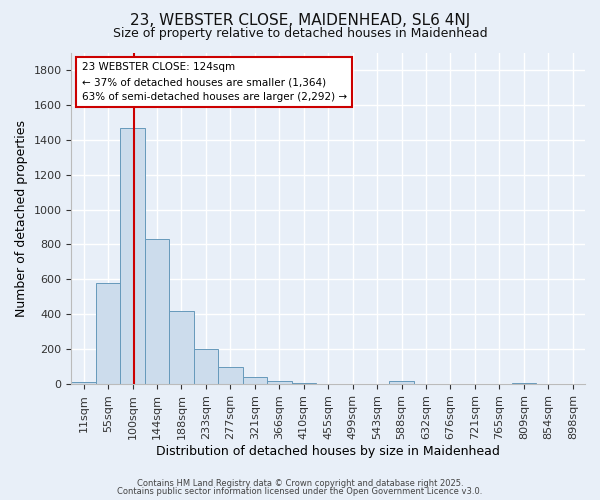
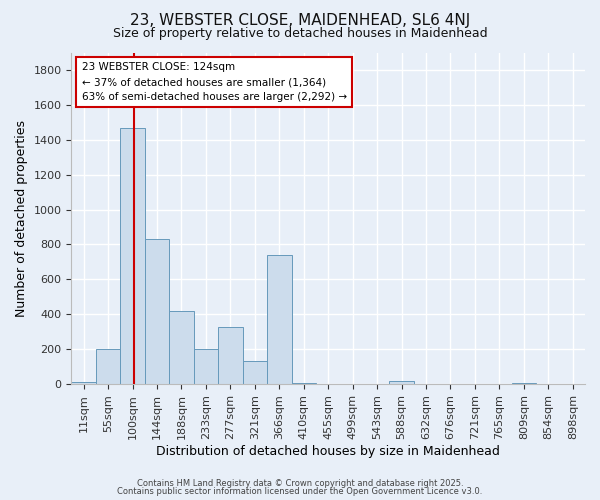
55sqm: 580 -> 200
277sqm: 100 -> 330
321sqm: 40 -> 130
366sqm: 20 -> 740
